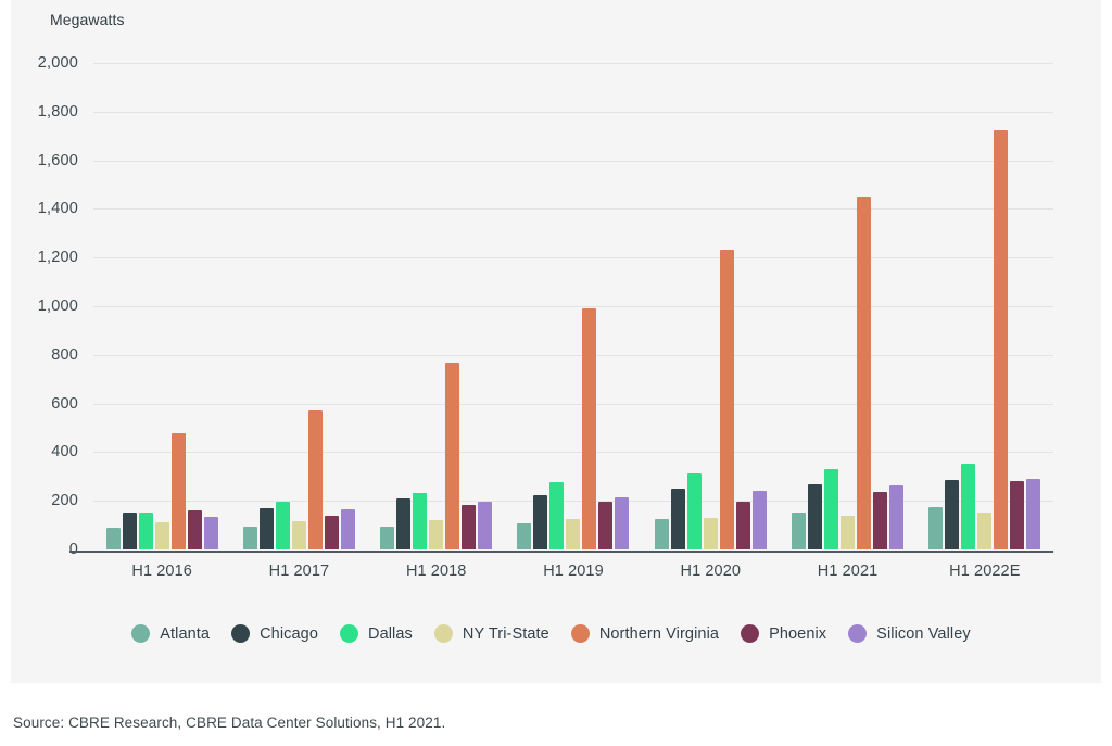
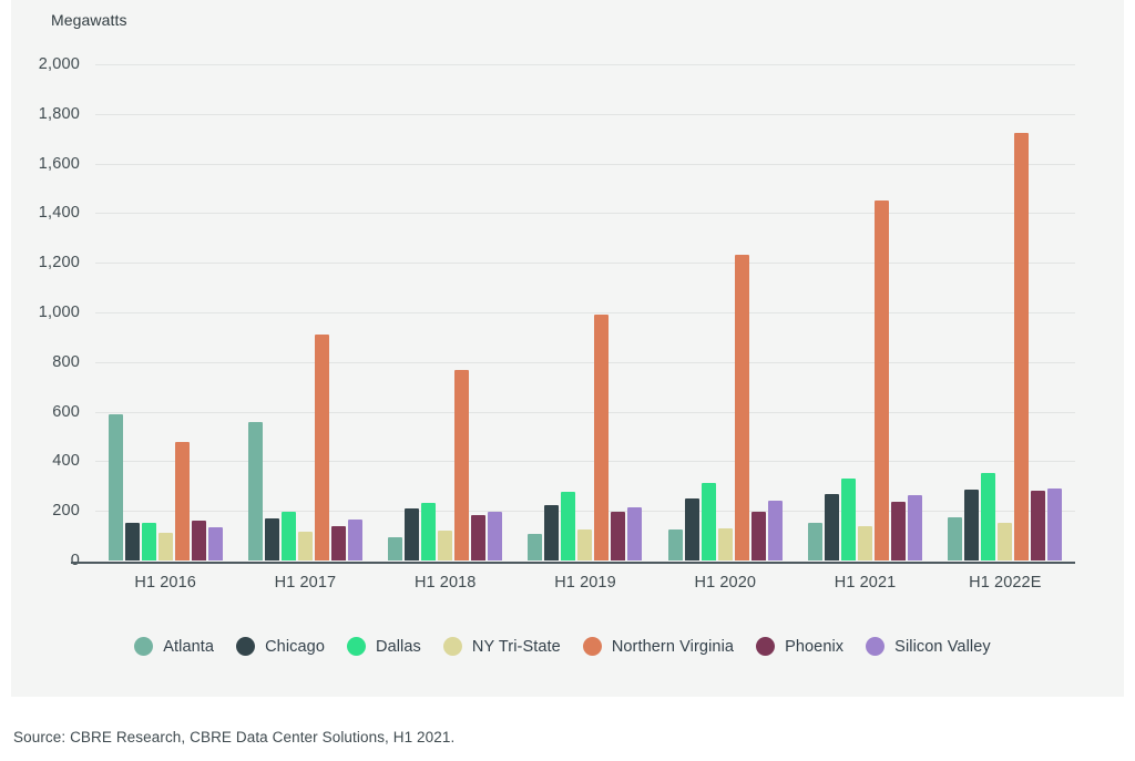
Atlanta/H1 2016: 90 -> 590
Atlanta/H1 2017: 100 -> 560
Northern Virginia/H1 2017: 570 -> 910
